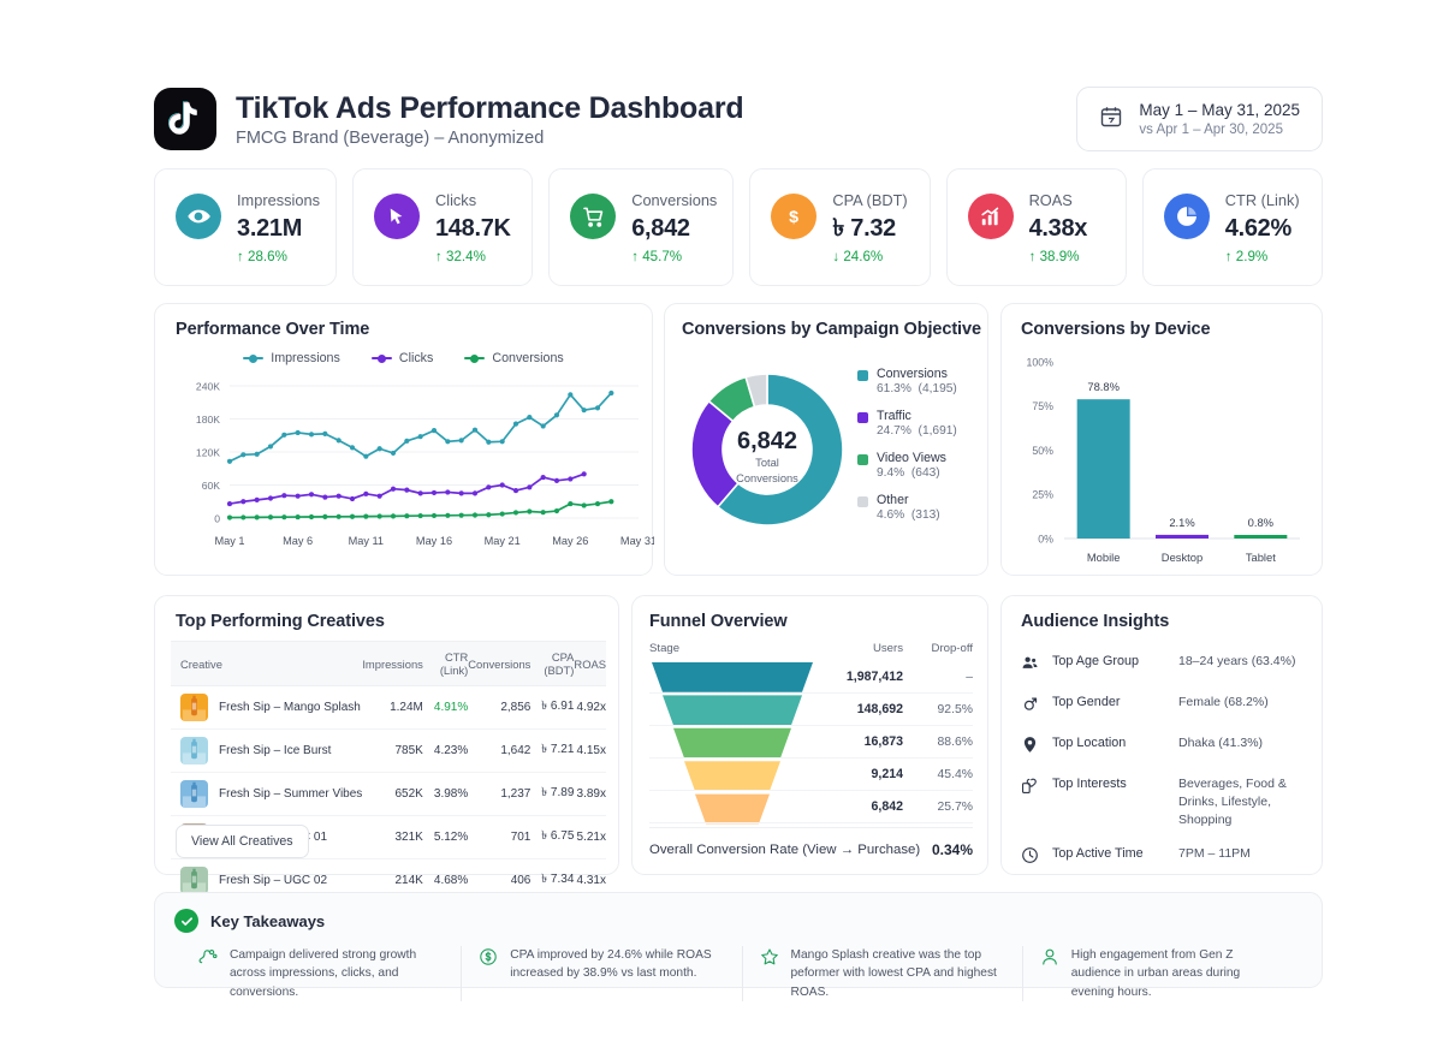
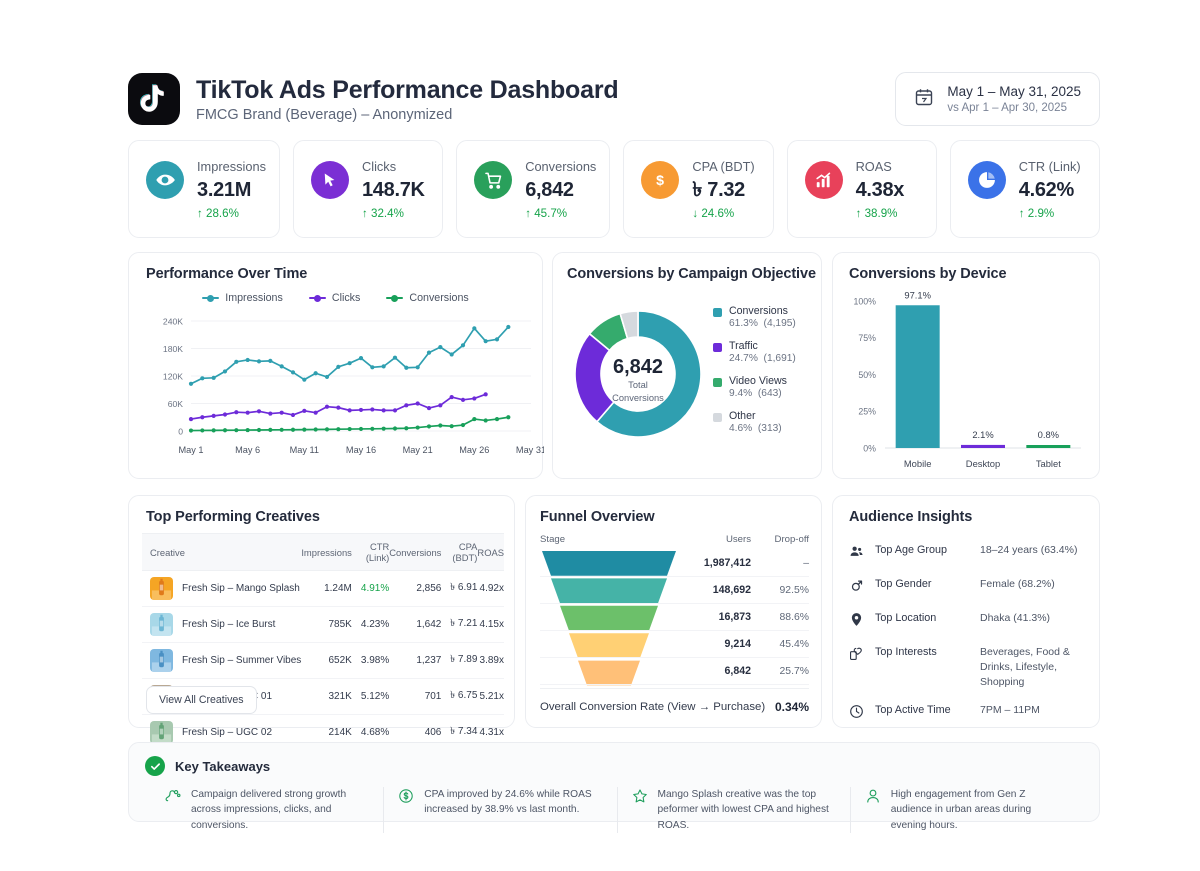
Conversions by Device/Mobile: 78.8% -> 97.1%
